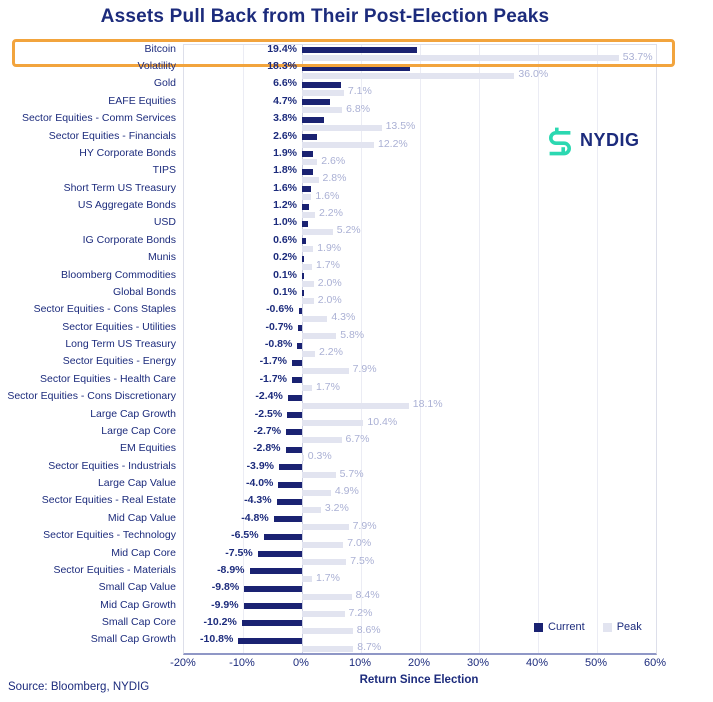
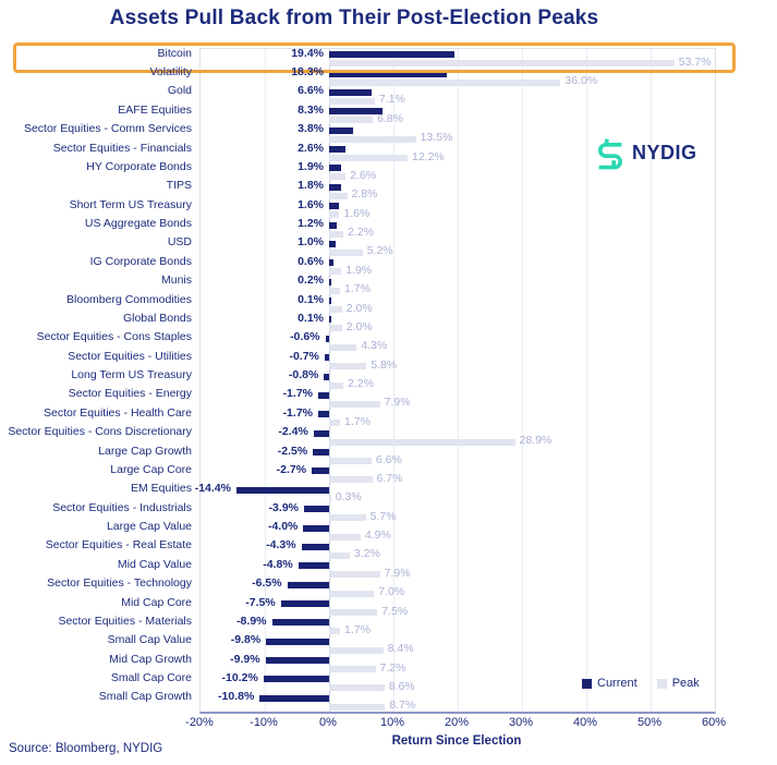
Current/EAFE Equities: 4.7% -> 8.3%
Peak/Sector Equities - Cons Discretionary: 18.1% -> 28.9%
Peak/Large Cap Growth: 10.4% -> 6.6%
Current/EM Equities: -2.8% -> -14.4%
